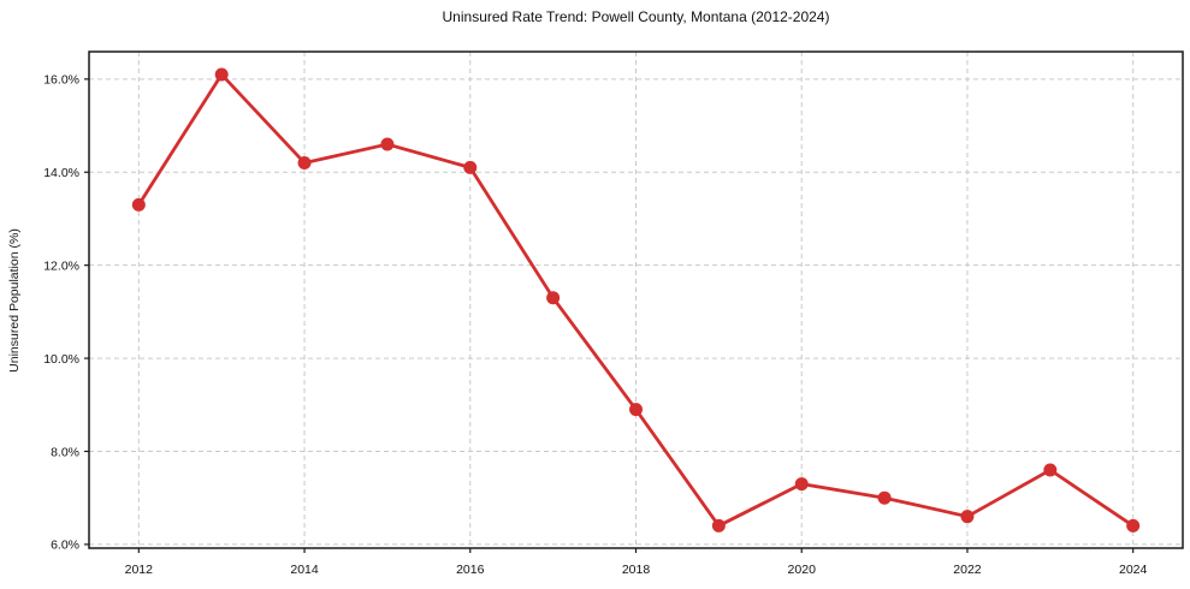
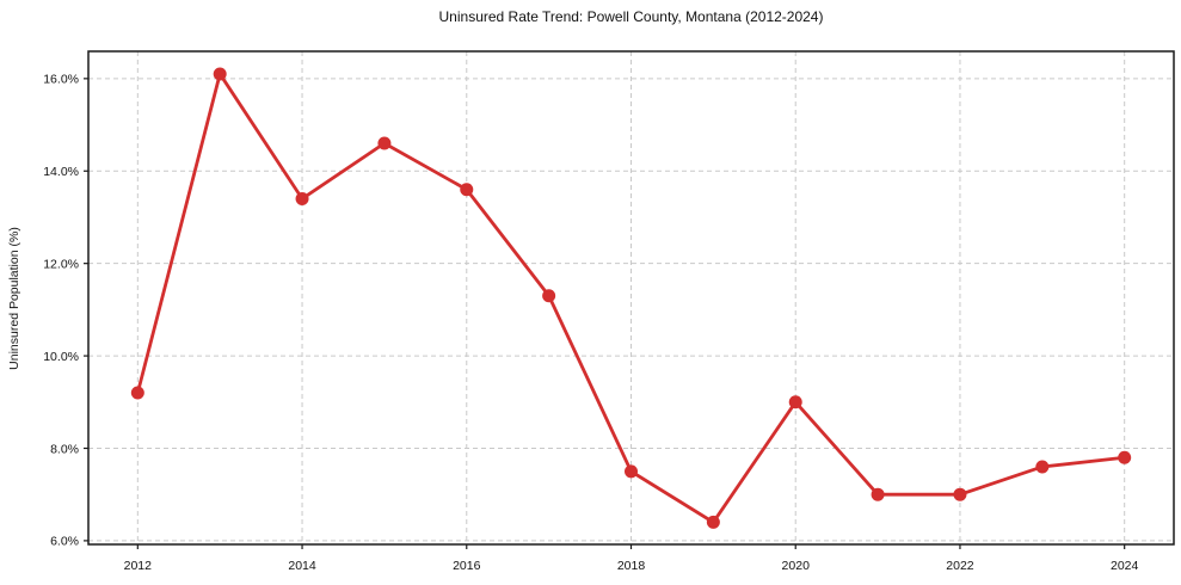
2012: 13.3% -> 9.2%
2014: 14.2% -> 13.4%
2016: 14.1% -> 13.6%
2018: 8.9% -> 7.5%
2020: 7.3% -> 9.0%
2022: 6.6% -> 7.0%
2024: 6.4% -> 7.8%
